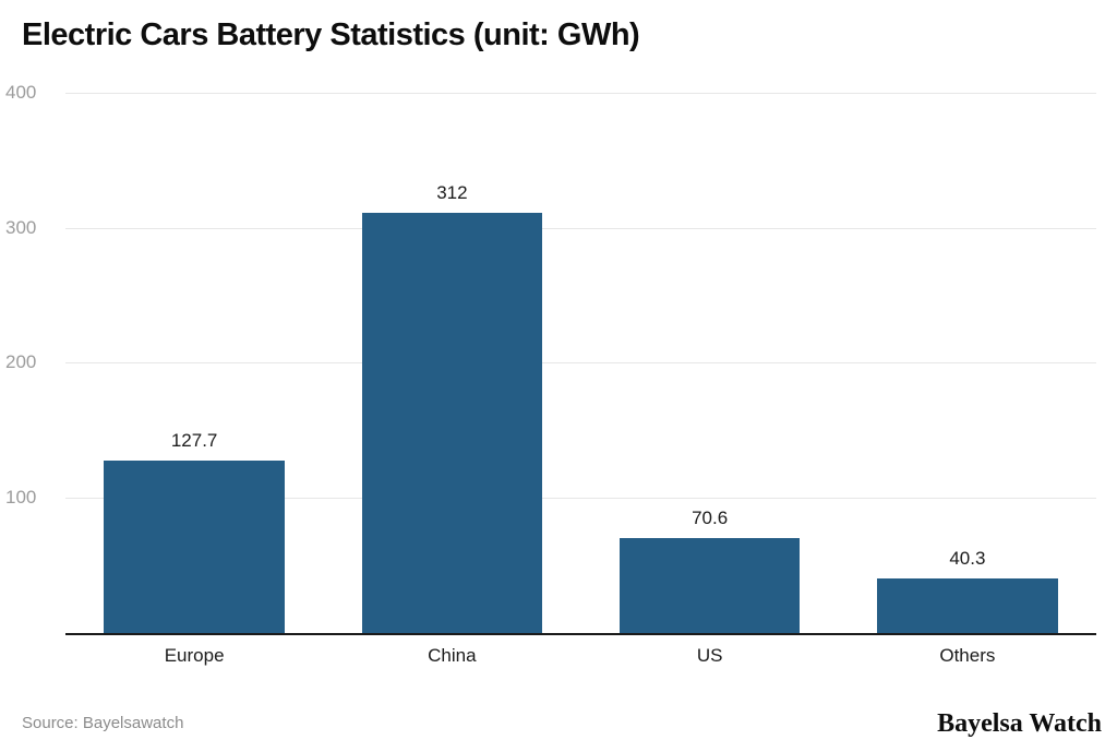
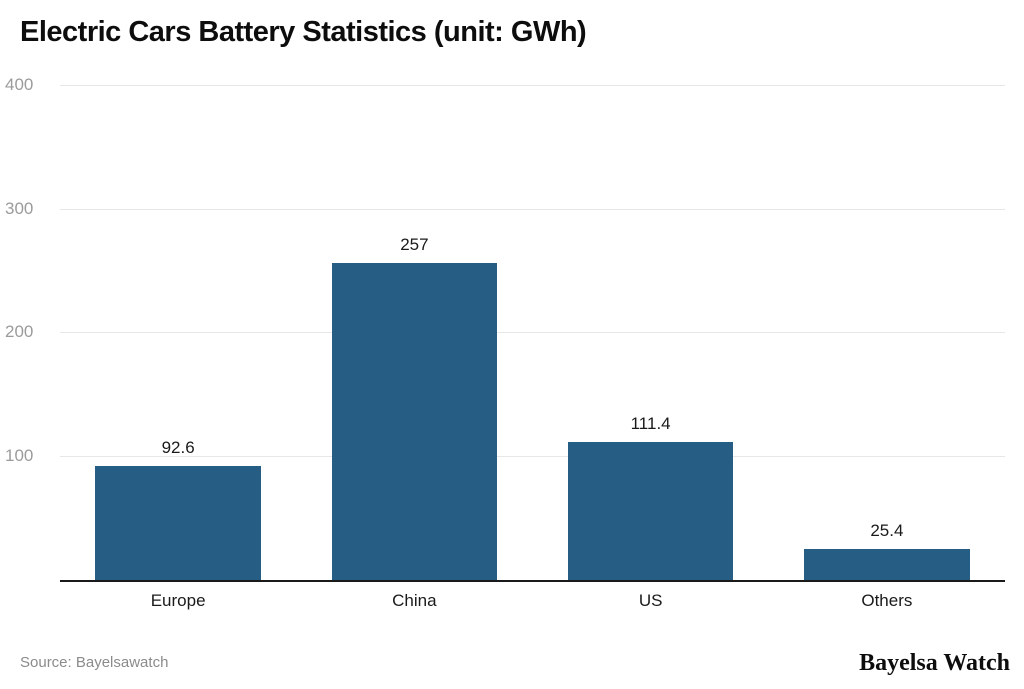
Europe: 127.7 -> 92.6
China: 312 -> 257
US: 70.6 -> 111.4
Others: 40.3 -> 25.4
